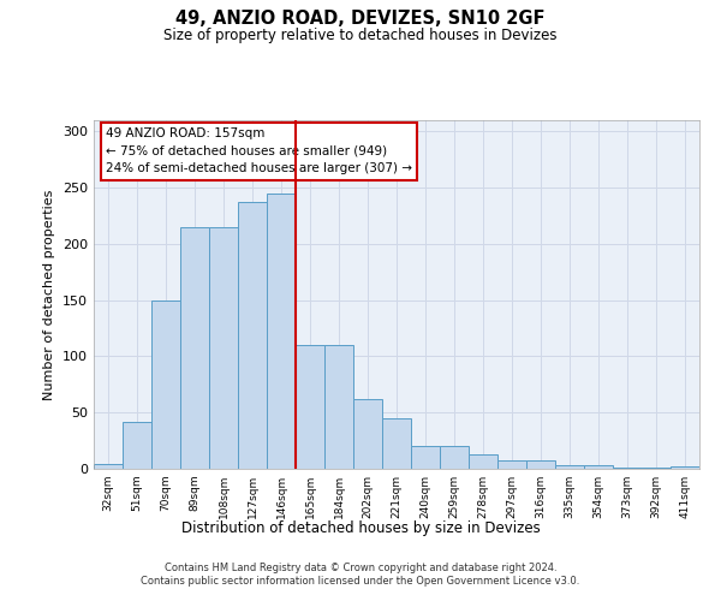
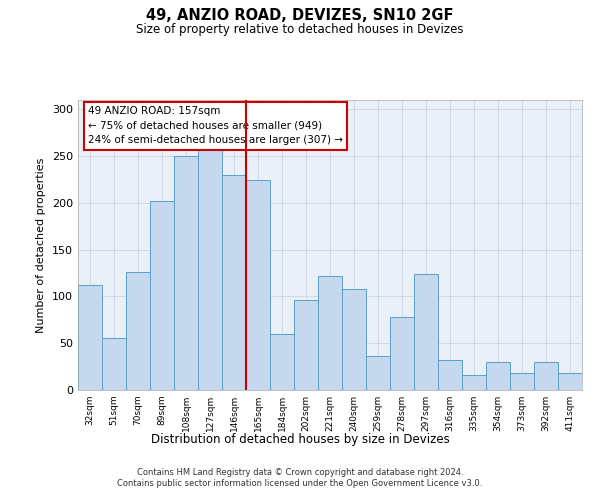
32sqm: 4 -> 112
51sqm: 42 -> 56
70sqm: 150 -> 126
89sqm: 215 -> 202
108sqm: 215 -> 250
127sqm: 237 -> 258
146sqm: 245 -> 230
165sqm: 110 -> 224
184sqm: 110 -> 60
202sqm: 62 -> 96
221sqm: 45 -> 122
240sqm: 20 -> 108
259sqm: 20 -> 36
278sqm: 13 -> 78
297sqm: 8 -> 124
316sqm: 7 -> 32
335sqm: 3 -> 16
354sqm: 3 -> 30
373sqm: 1 -> 18
392sqm: 1 -> 30
411sqm: 2 -> 18
